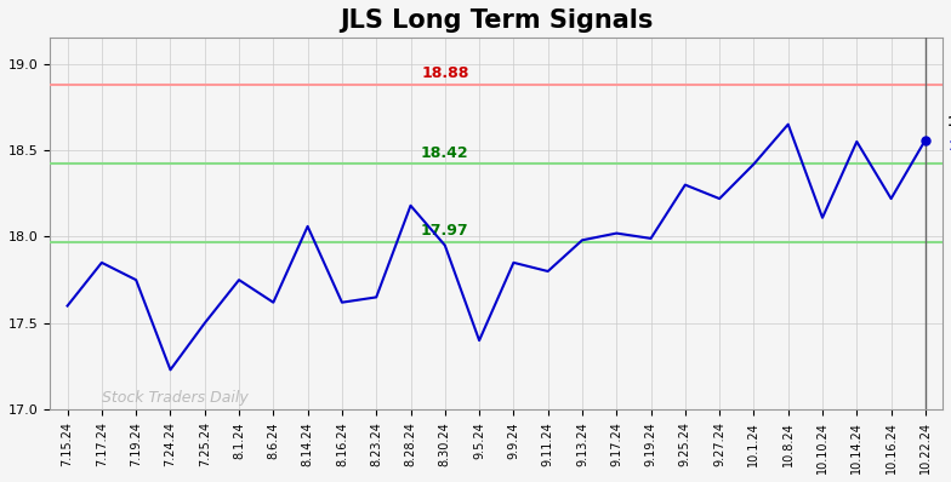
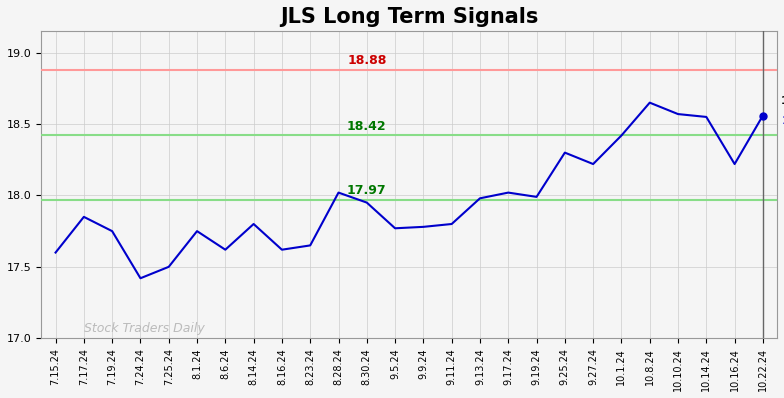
7.24.24: 17.23 -> 17.42
8.14.24: 18.06 -> 17.80
8.28.24: 18.18 -> 18.02
9.5.24: 17.40 -> 17.77
9.9.24: 17.85 -> 17.78
10.10.24: 18.11 -> 18.57
